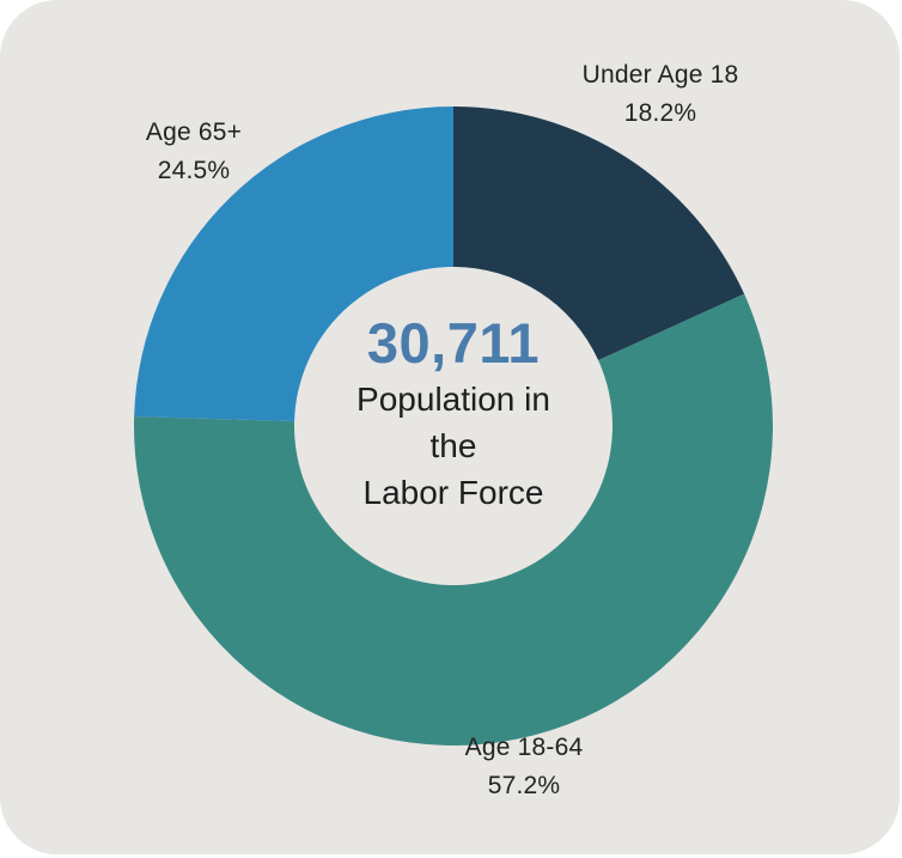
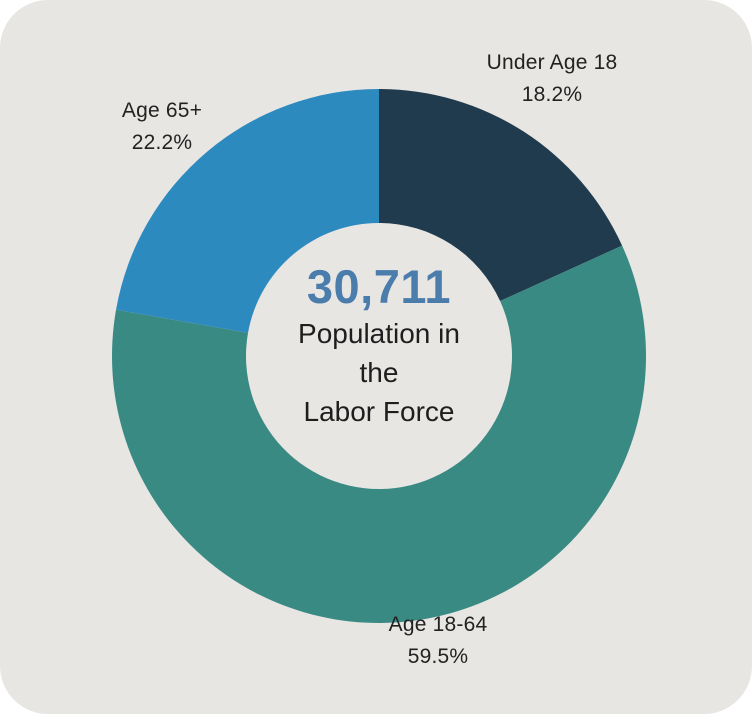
Age 18-64: 57.2% -> 59.5%
Age 65+: 24.5% -> 22.2%
